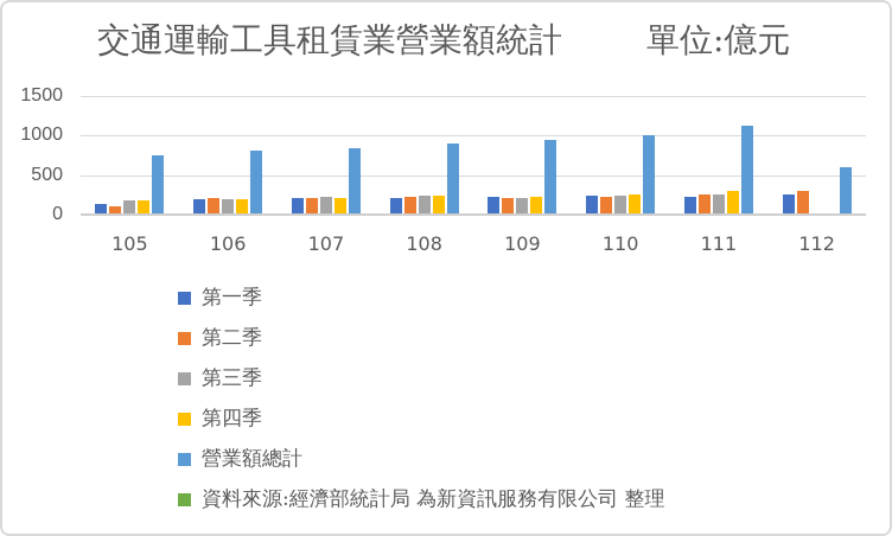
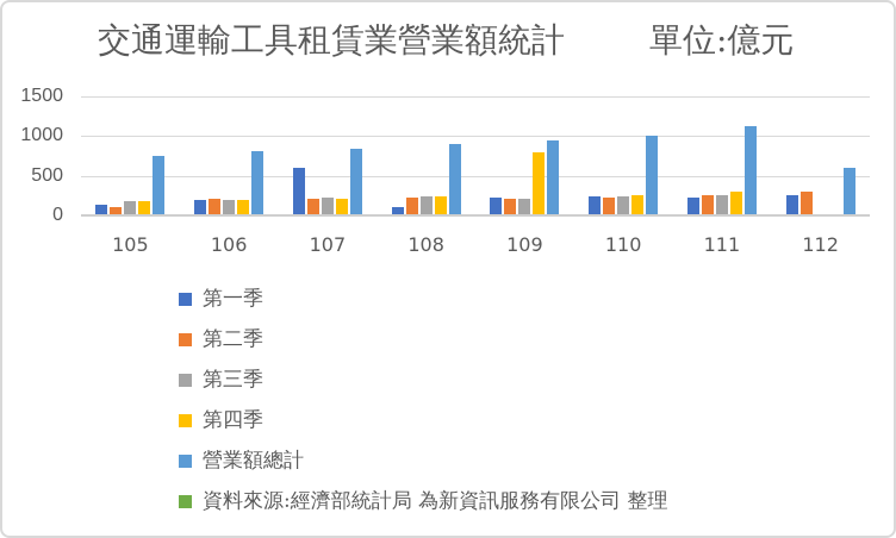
第一季/107: 200 -> 600
第一季/108: 200 -> 100
第四季/109: 200 -> 800
